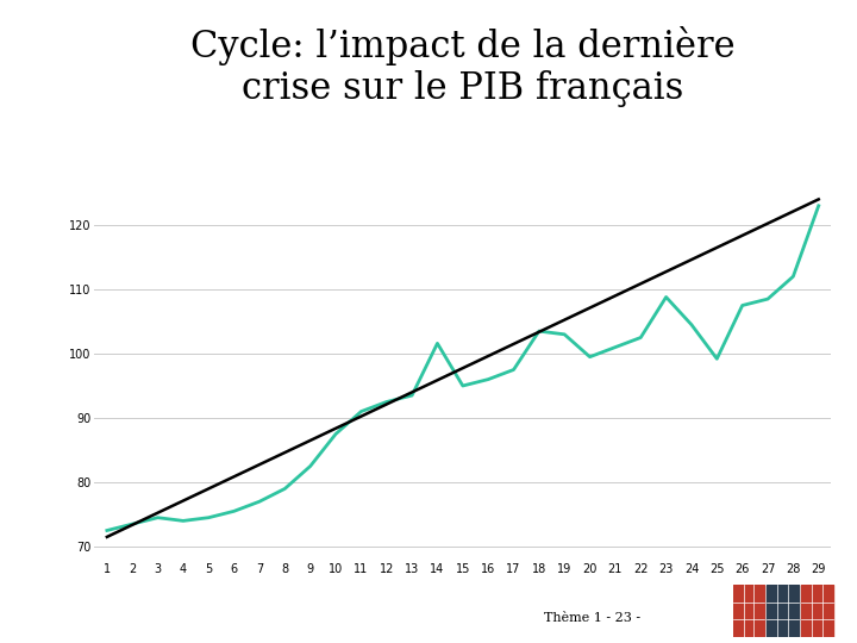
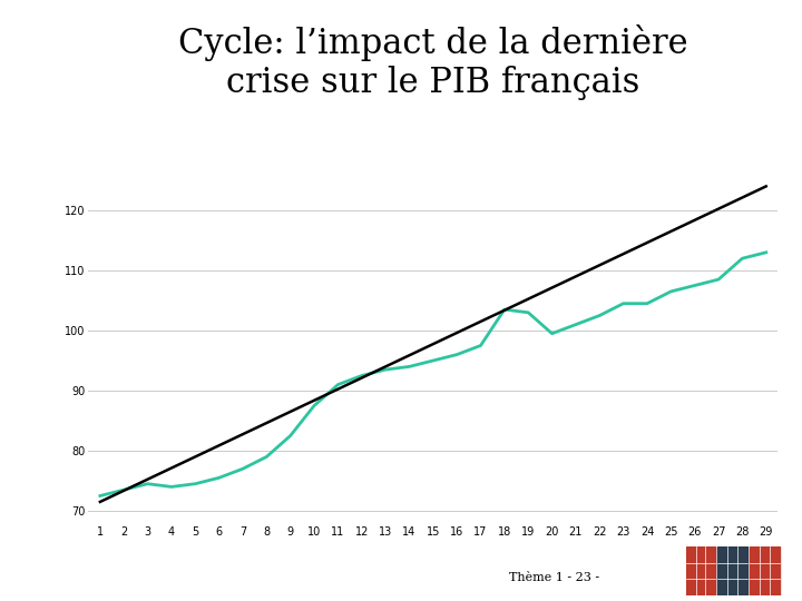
14: 101.6 -> 94.0
23: 108.8 -> 104.5
25: 99.2 -> 106.5
29: 123.0 -> 113.0
